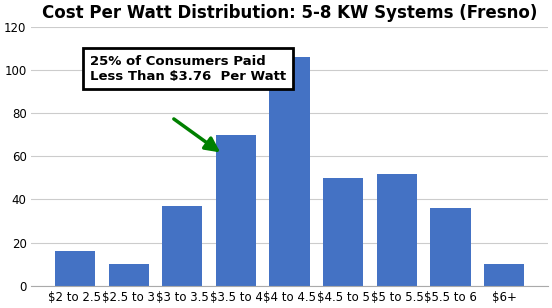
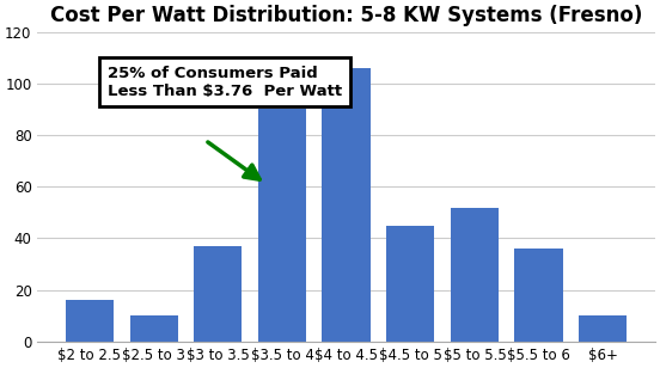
$3.5 to 4: 70 -> 90
$4.5 to 5: 50 -> 45
